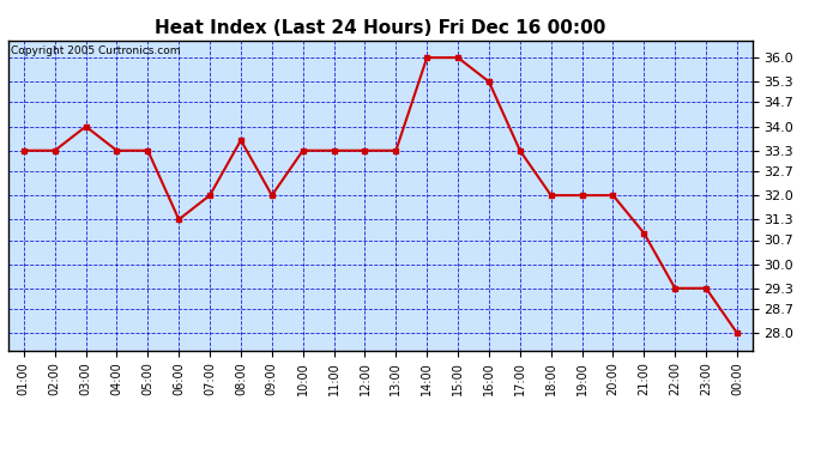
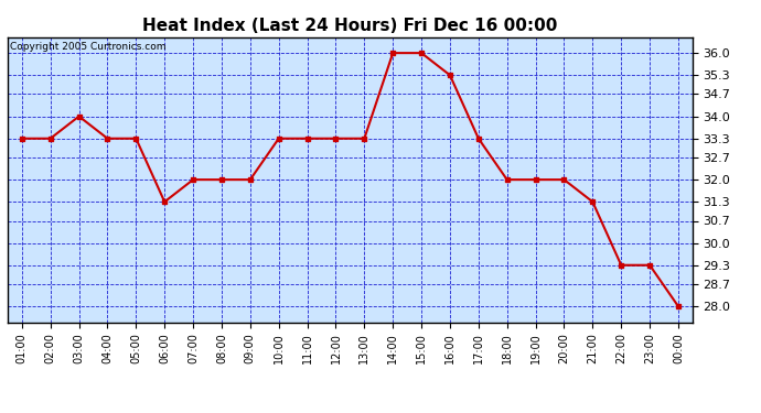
08:00: 33.6 -> 32.0
21:00: 30.9 -> 31.3
